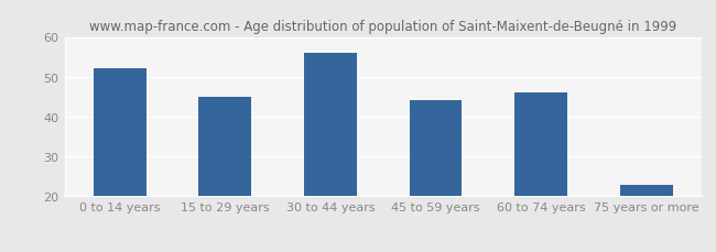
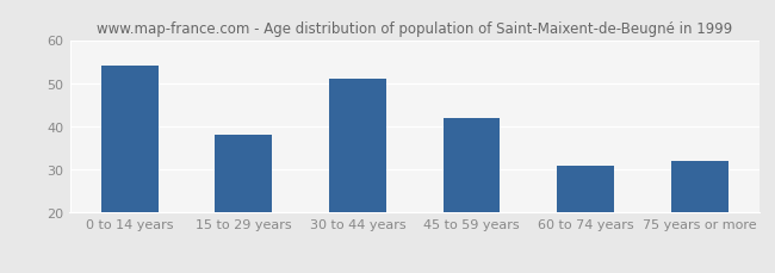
0 to 14 years: 52 -> 54
15 to 29 years: 45 -> 38
30 to 44 years: 56 -> 51
45 to 59 years: 44 -> 42
60 to 74 years: 46 -> 31
75 years or more: 23 -> 32
